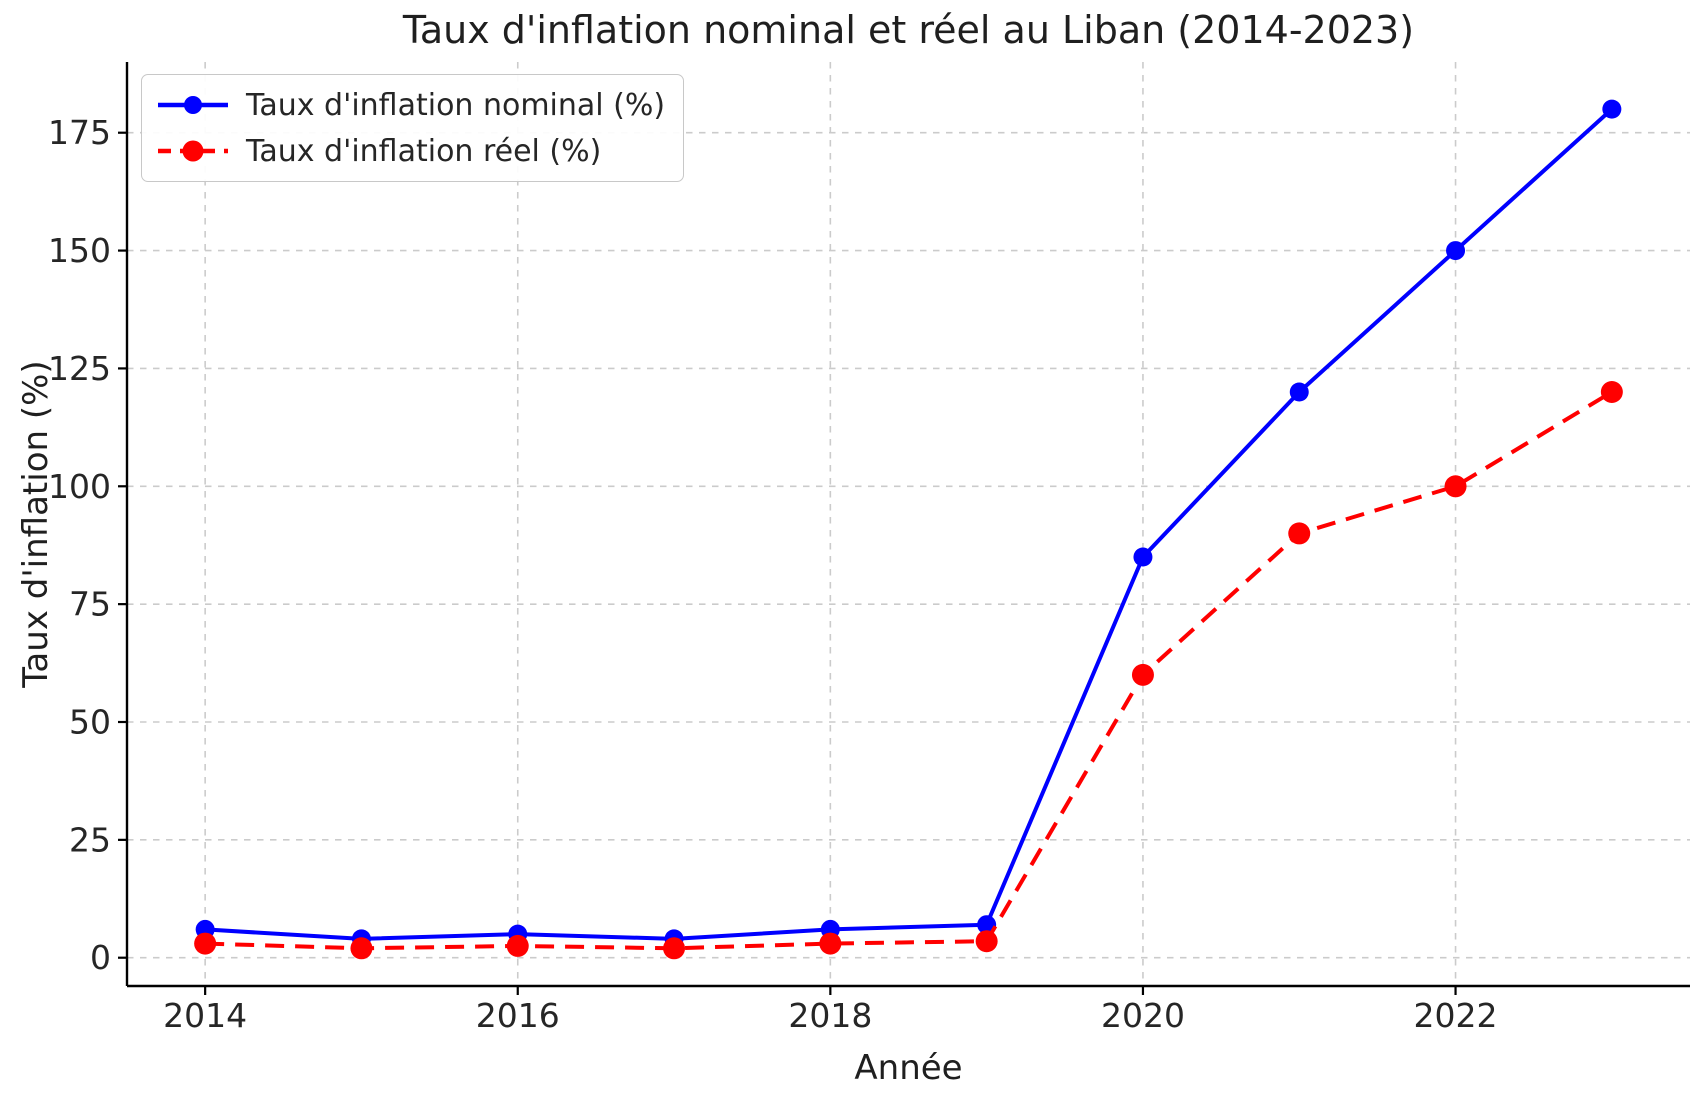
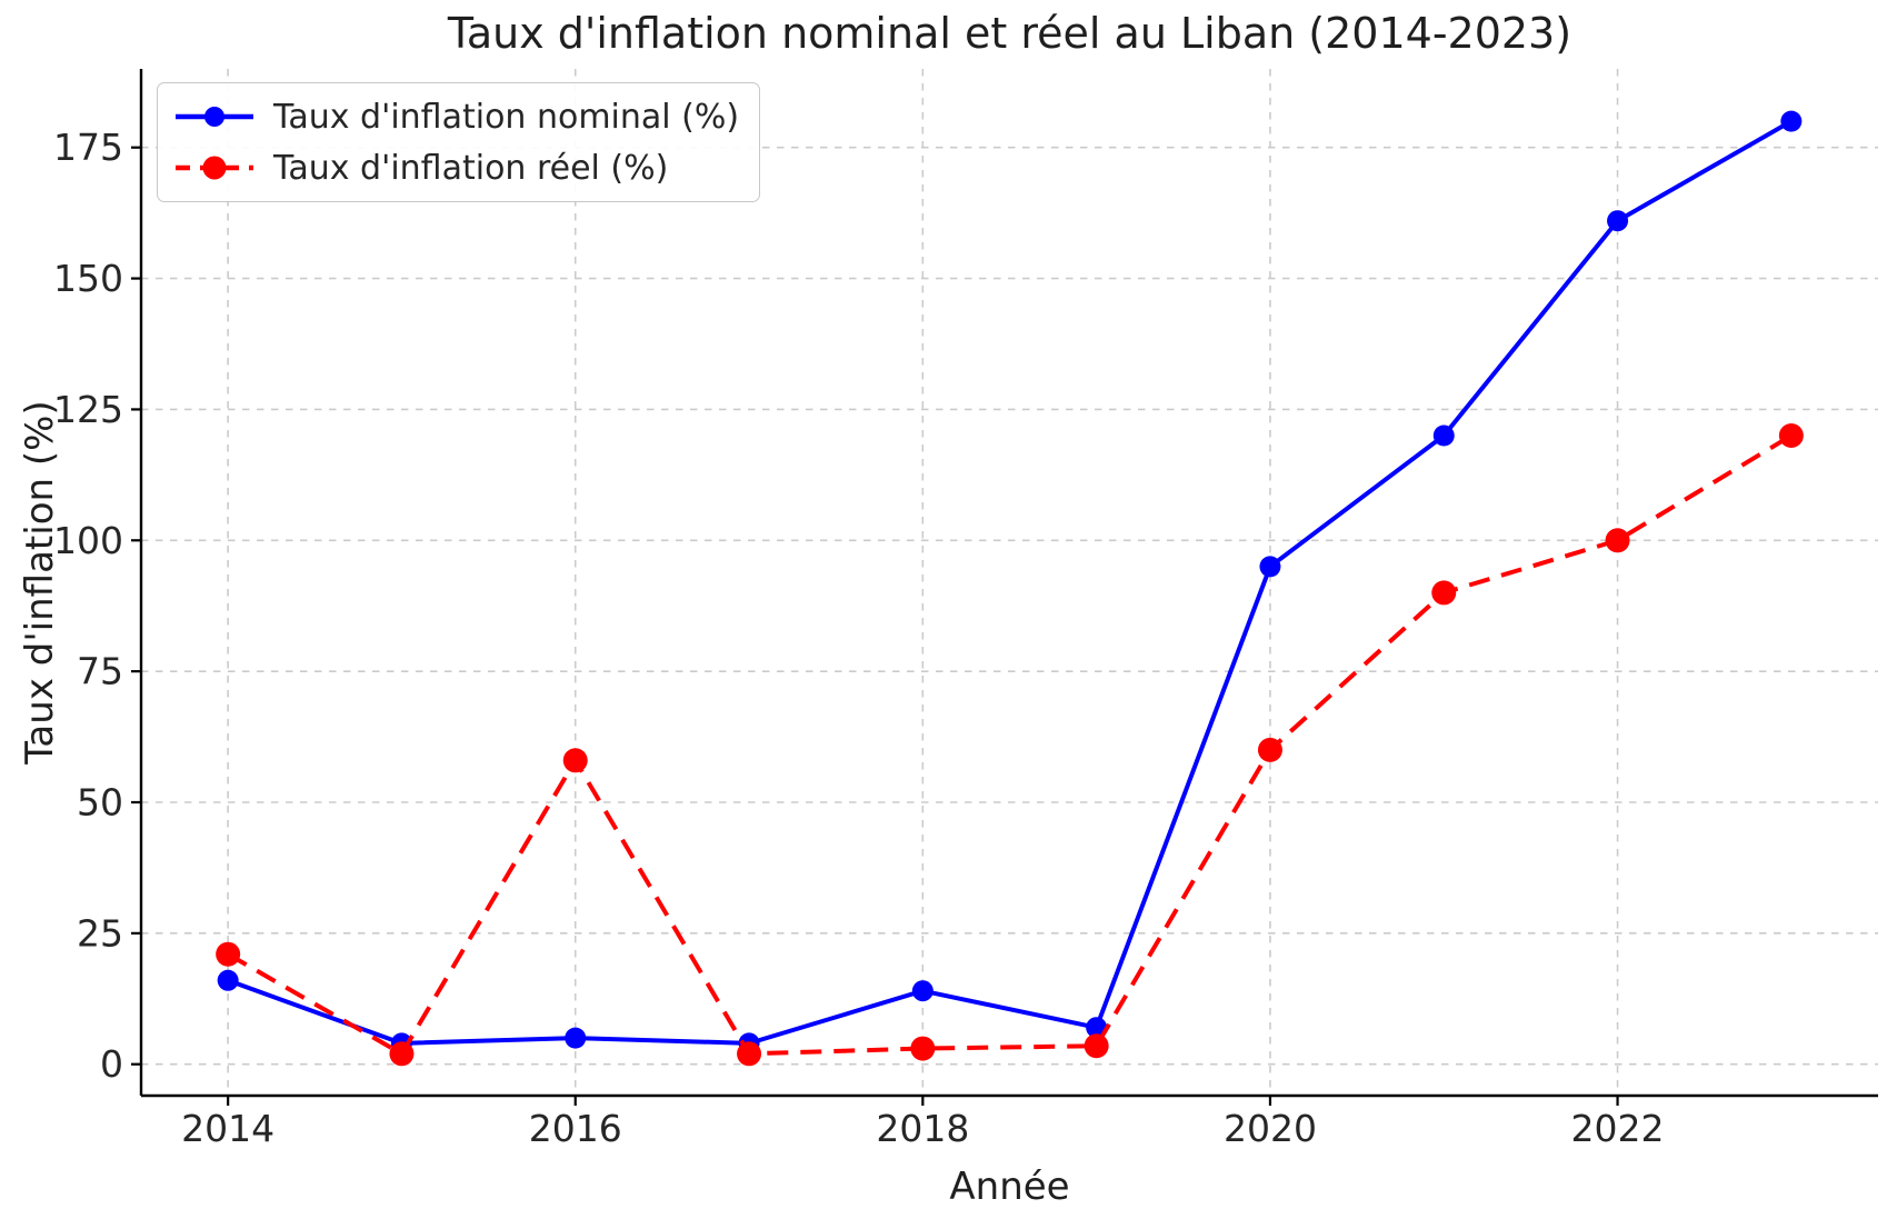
Taux d'inflation nominal (%)/2014: 6 -> 16
Taux d'inflation réel (%)/2014: 3 -> 21
Taux d'inflation réel (%)/2016: 2 -> 58
Taux d'inflation nominal (%)/2018: 6 -> 14
Taux d'inflation nominal (%)/2020: 85 -> 95
Taux d'inflation nominal (%)/2022: 150 -> 161
